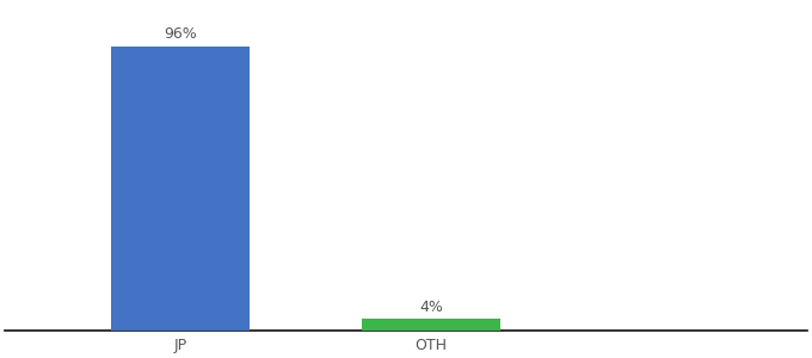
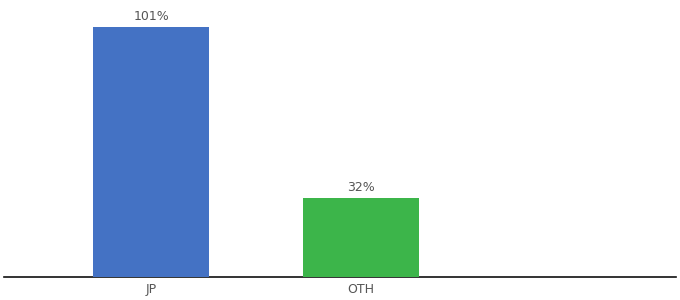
JP: 96% -> 101%
OTH: 4% -> 32%
